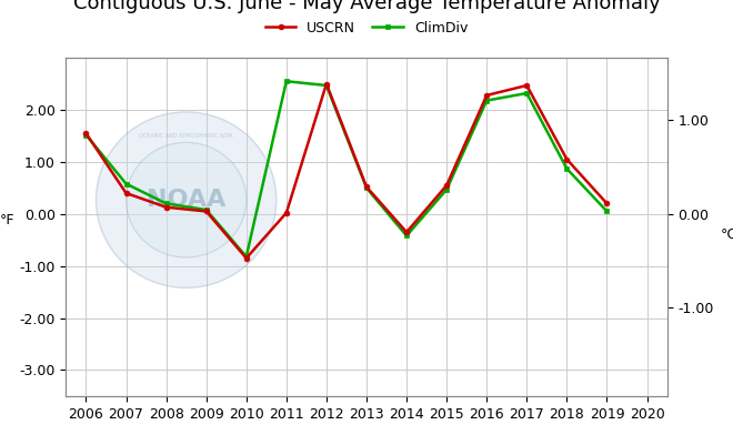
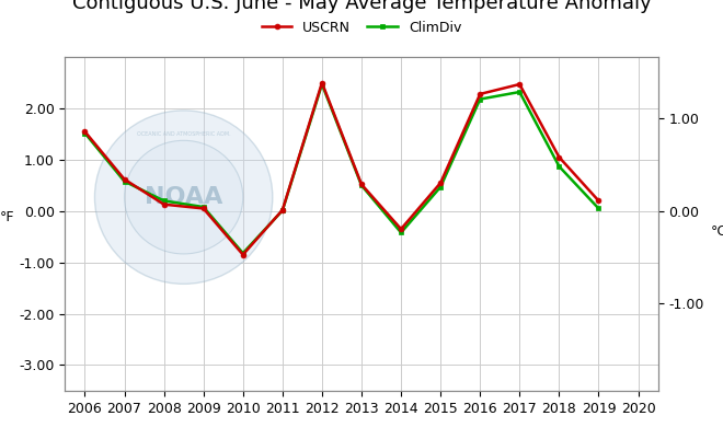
USCRN/2007: 0.40 -> 0.62
ClimDiv/2011: 2.55 -> 0.01
